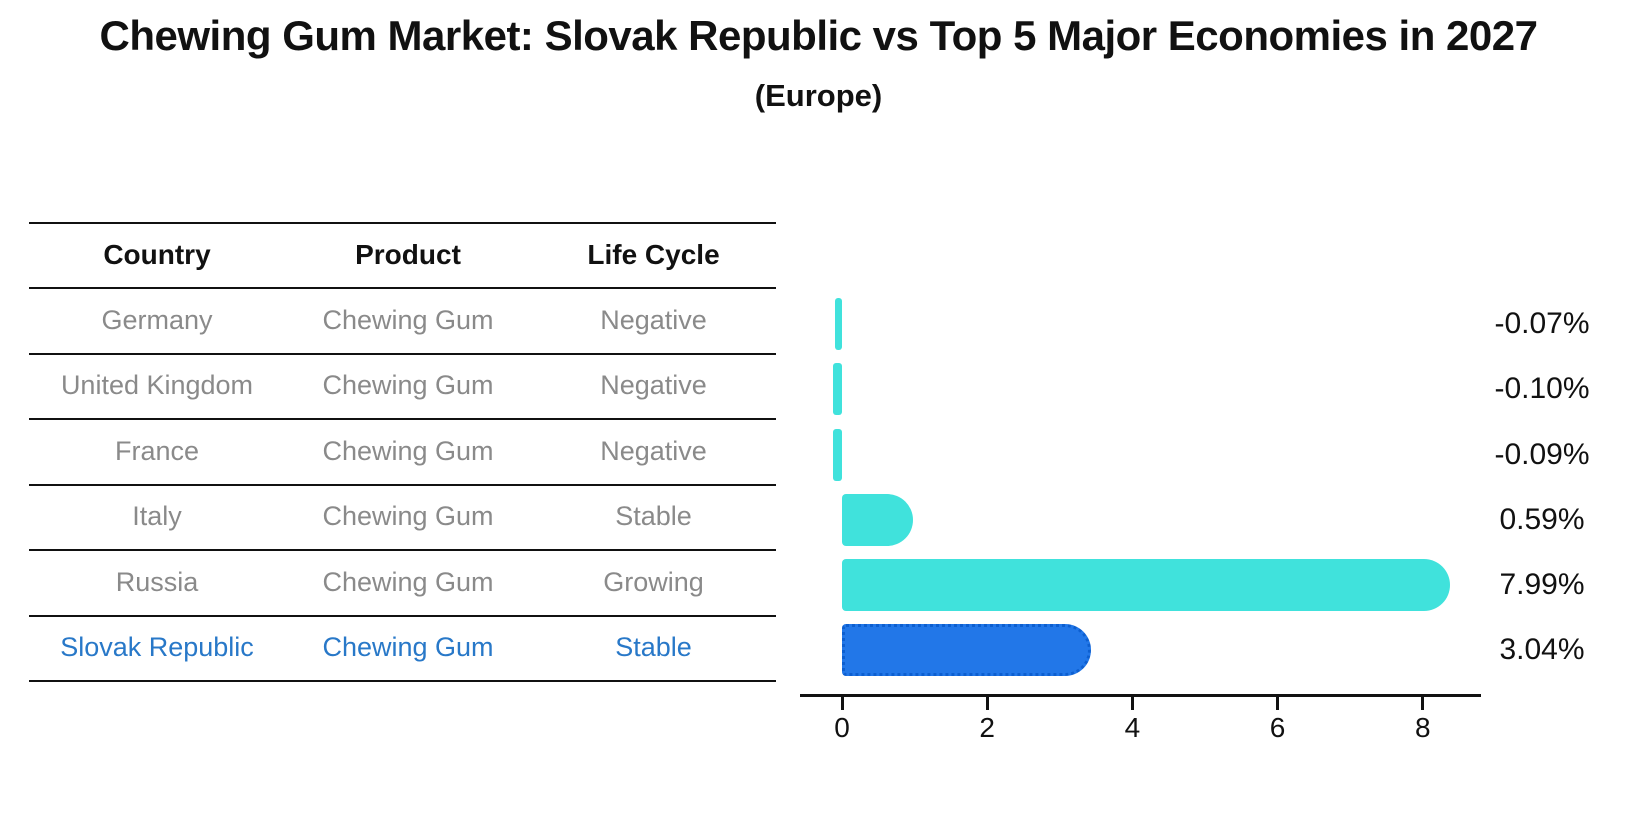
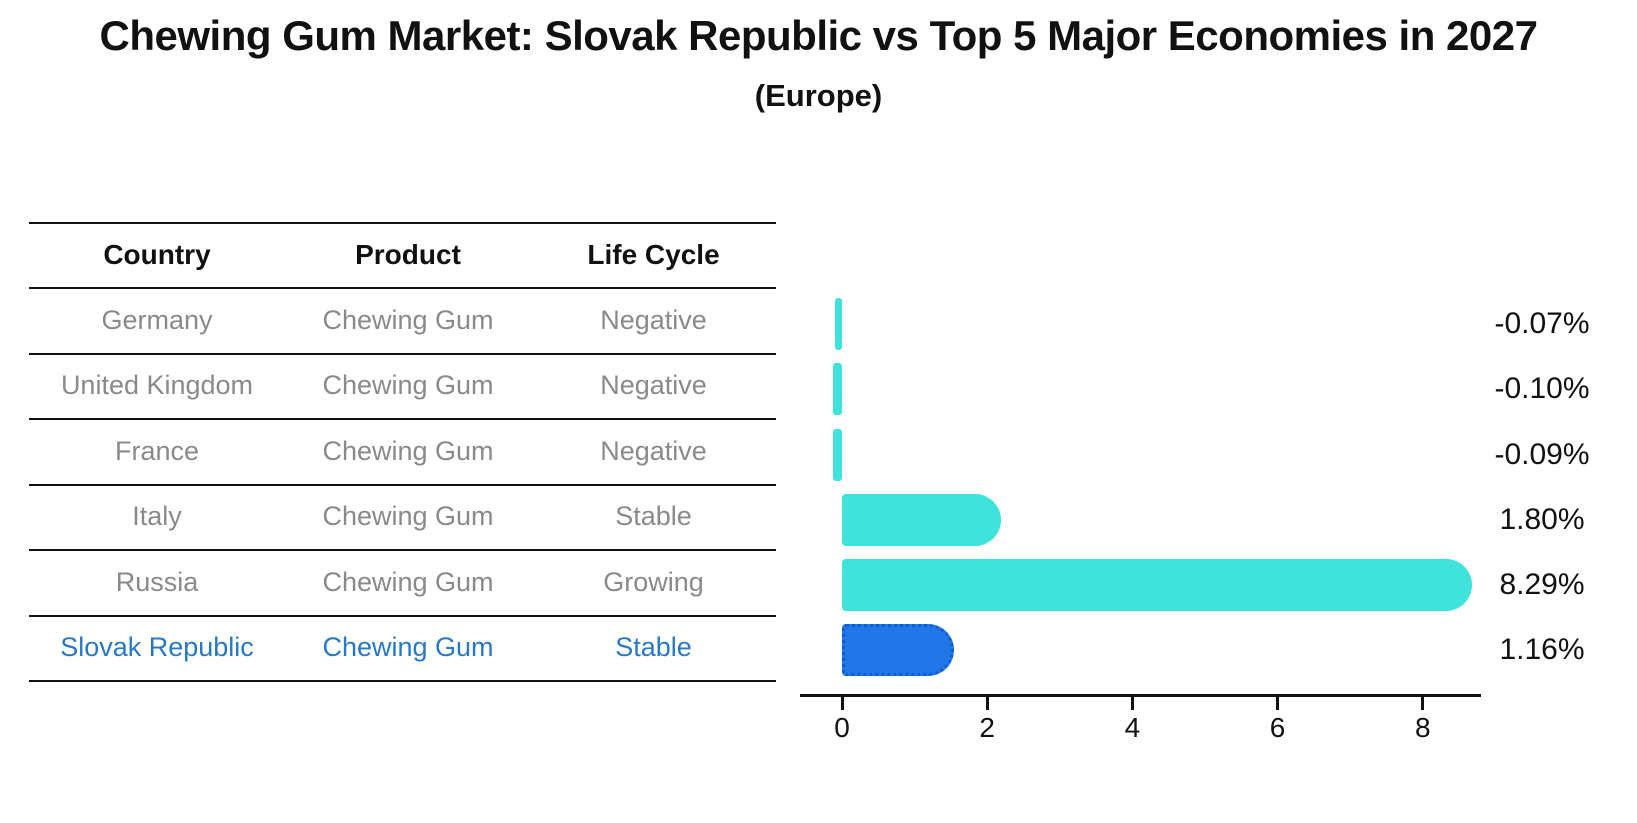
Italy: 0.59% -> 1.80%
Russia: 7.99% -> 8.29%
Slovak Republic: 3.04% -> 1.16%
